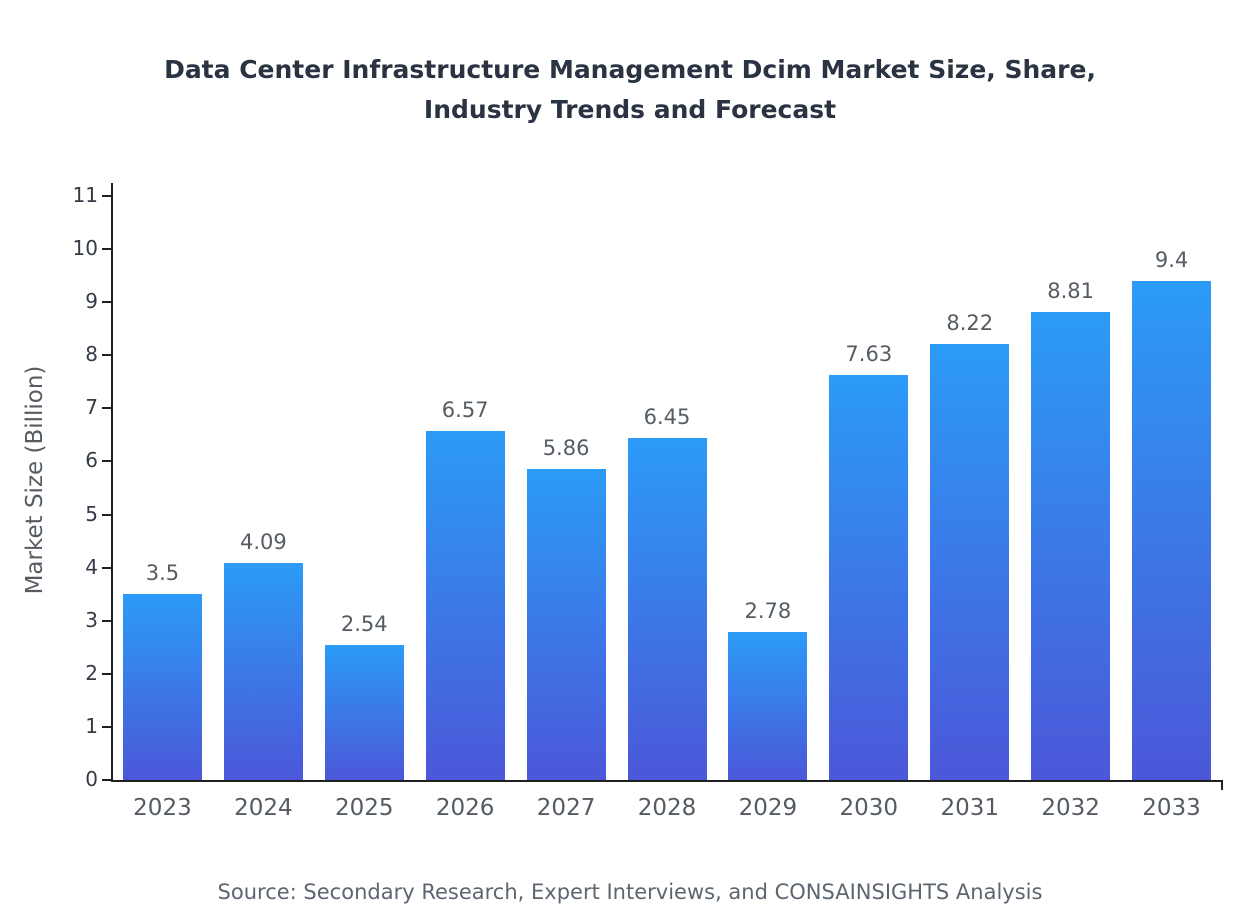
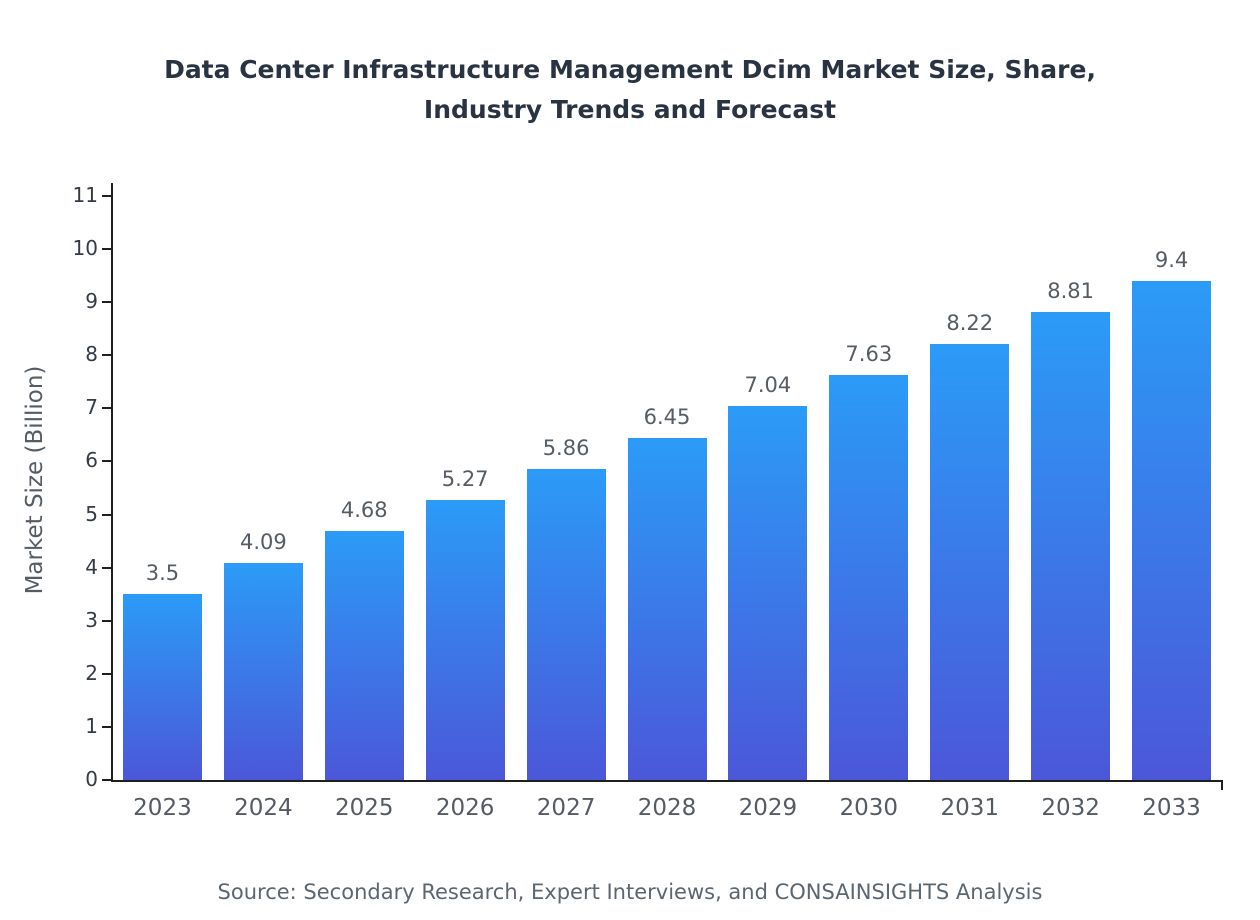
2025: 2.54 -> 4.68
2026: 6.57 -> 5.27
2029: 2.78 -> 7.04
